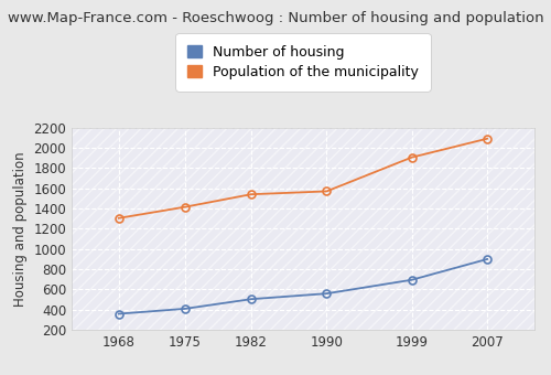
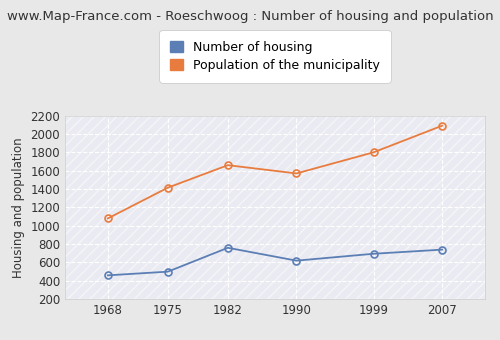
Number of housing/1968: 360 -> 460
Population of the municipality/1968: 1300 -> 1080
Number of housing/1975: 410 -> 500
Number of housing/1982: 500 -> 760
Population of the municipality/1982: 1540 -> 1660
Number of housing/1990: 560 -> 620
Population of the municipality/1999: 1900 -> 1800
Number of housing/2007: 900 -> 740
